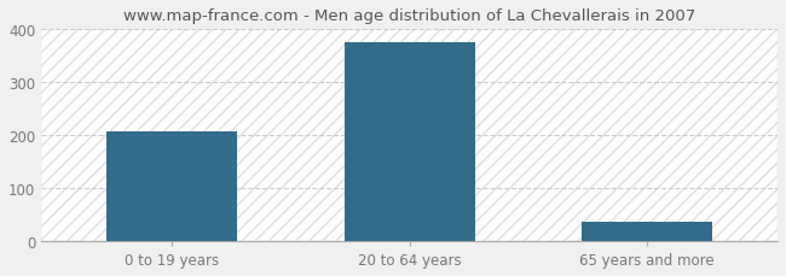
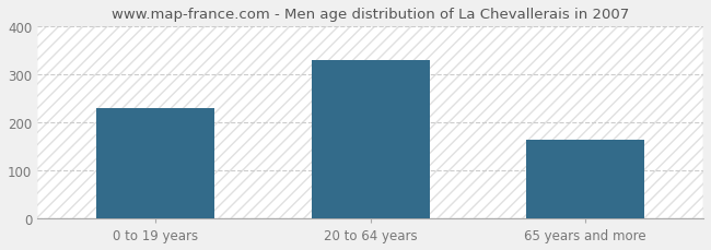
0 to 19 years: 207 -> 230
20 to 64 years: 375 -> 330
65 years and more: 36 -> 165
